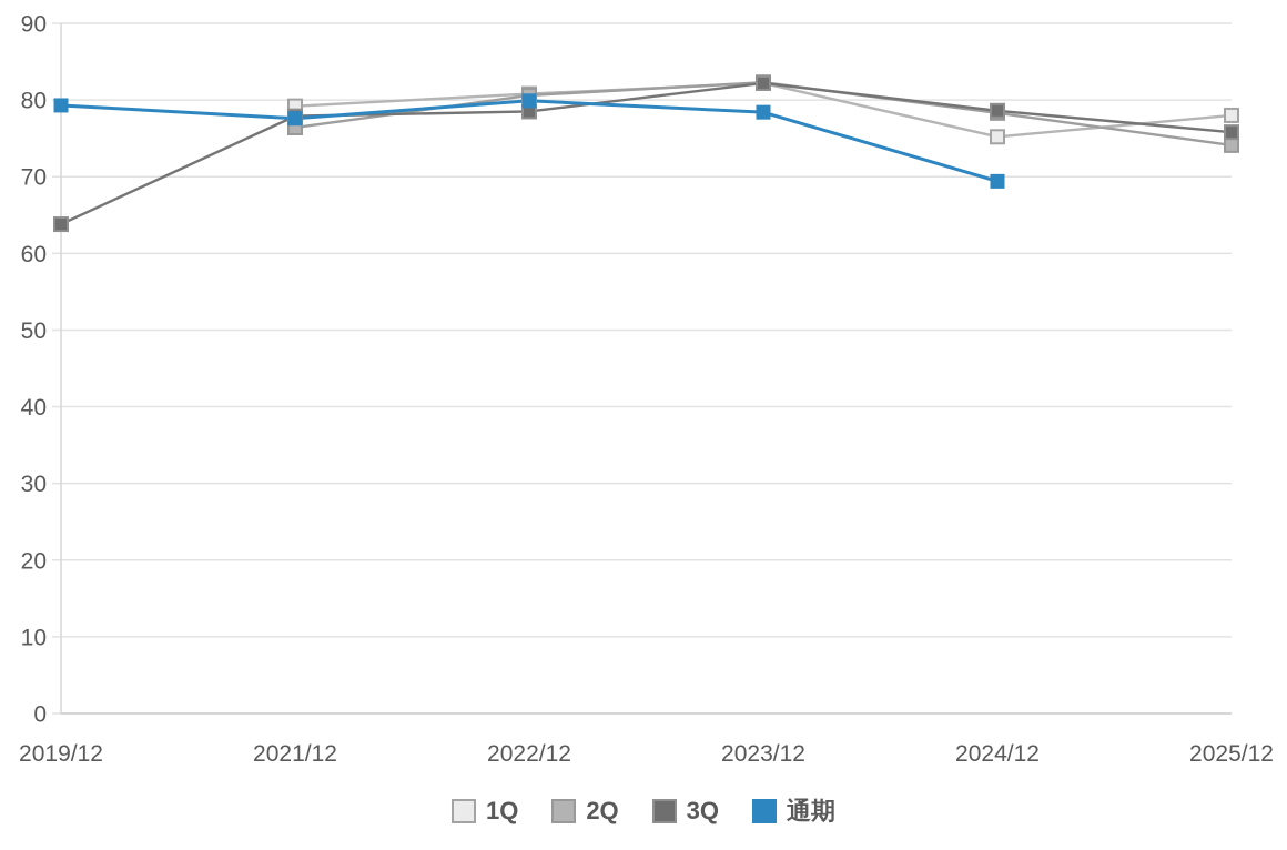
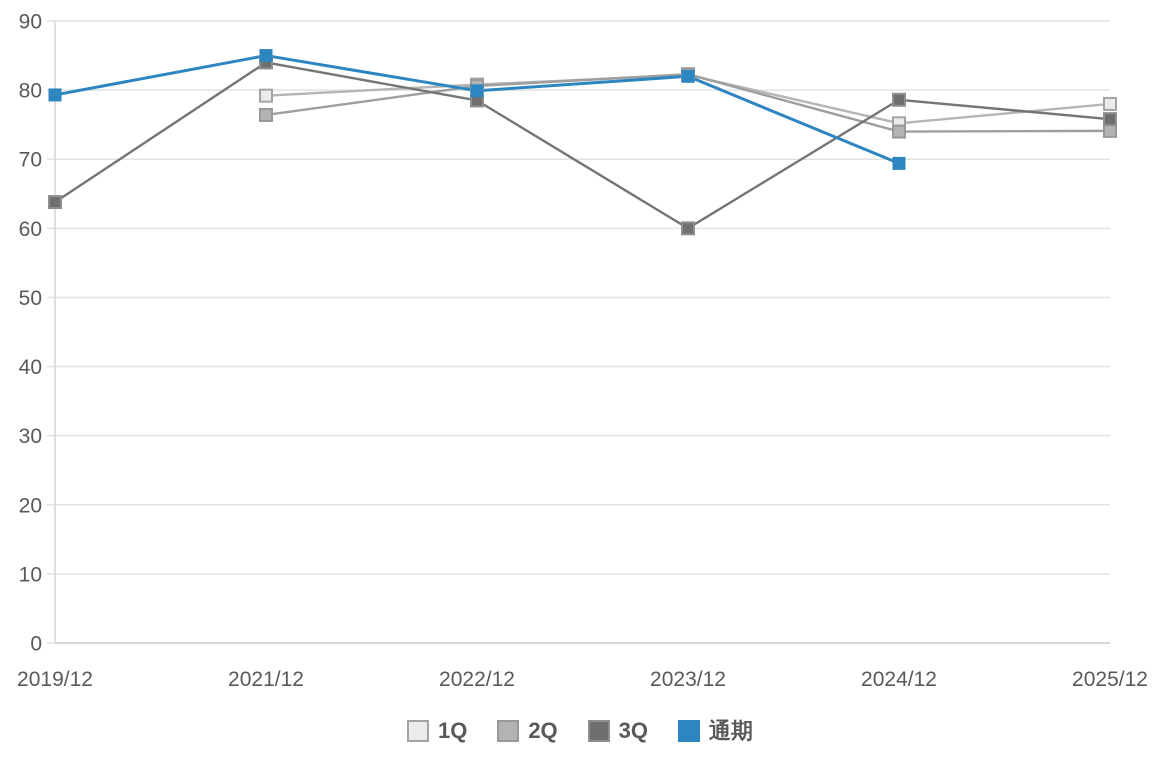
3Q/2021/12: 78 -> 84
通期/2021/12: 78 -> 85
3Q/2023/12: 82 -> 60
通期/2023/12: 78 -> 82
2Q/2024/12: 78 -> 74
